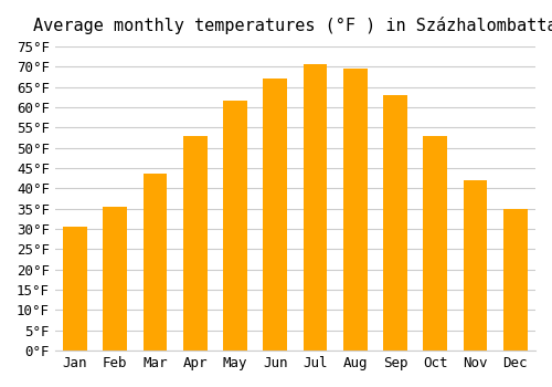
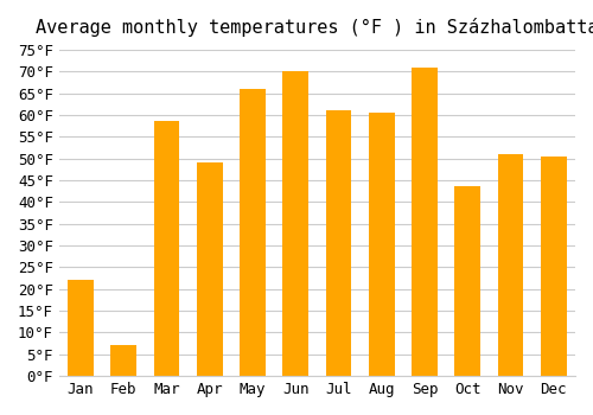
Jan: 30.5°F -> 22.0°F
Feb: 35.5°F -> 7.0°F
Mar: 43.5°F -> 58.5°F
Apr: 53.0°F -> 49.0°F
May: 61.5°F -> 66.0°F
Jun: 67.0°F -> 70.0°F
Jul: 70.5°F -> 61.0°F
Aug: 69.5°F -> 60.5°F
Sep: 63.0°F -> 71.0°F
Oct: 53.0°F -> 43.5°F
Nov: 42.0°F -> 51.0°F
Dec: 35.0°F -> 50.5°F
